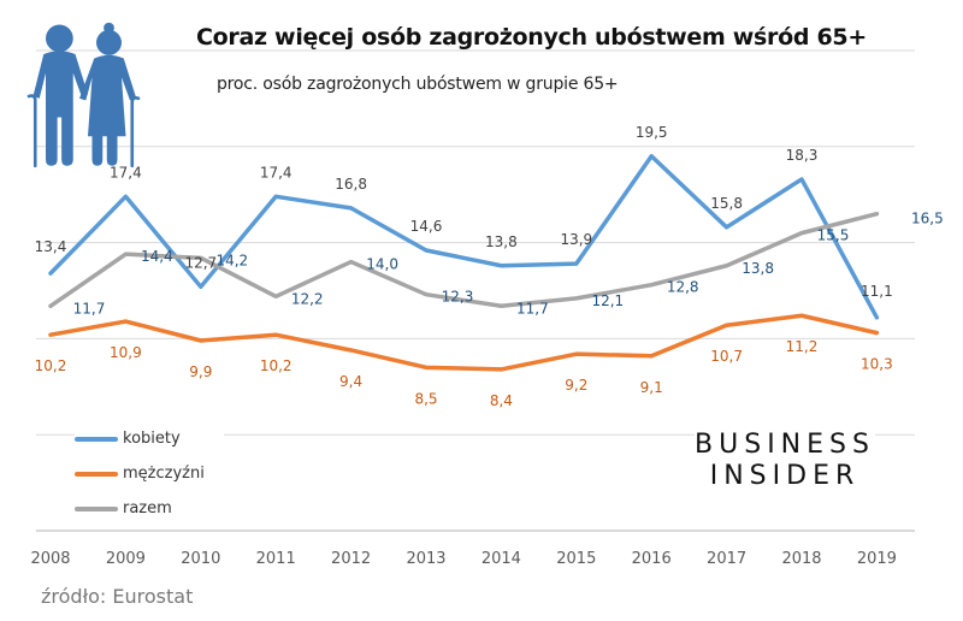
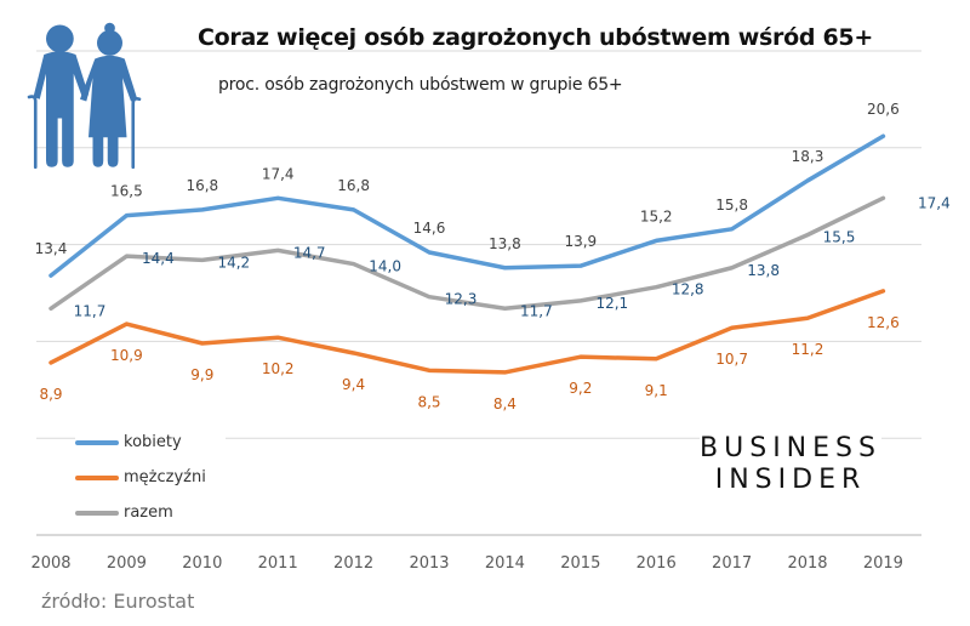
mężczyźni/2008: 10,2 -> 8,9
kobiety/2009: 17,4 -> 16,5
kobiety/2010: 12,7 -> 16,8
razem/2011: 12,2 -> 14,7
kobiety/2016: 19,5 -> 15,2
kobiety/2019: 11,1 -> 20,6
mężczyźni/2019: 10,3 -> 12,6
razem/2019: 16,5 -> 17,4
